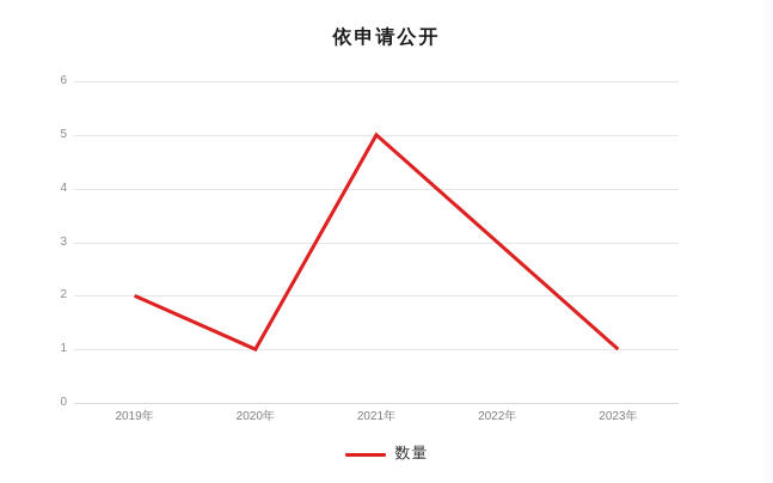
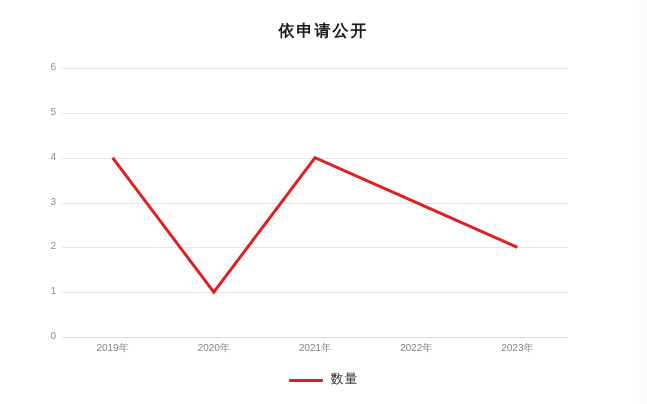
2019年: 2 -> 4
2021年: 5 -> 4
2023年: 1 -> 2
